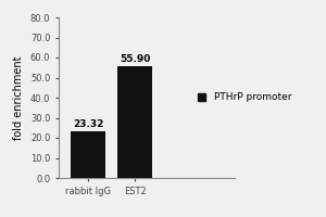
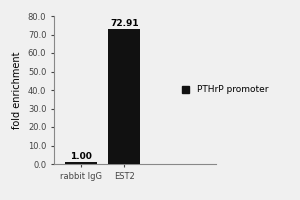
rabbit IgG: 23.32 -> 1.00
EST2: 55.90 -> 72.91
